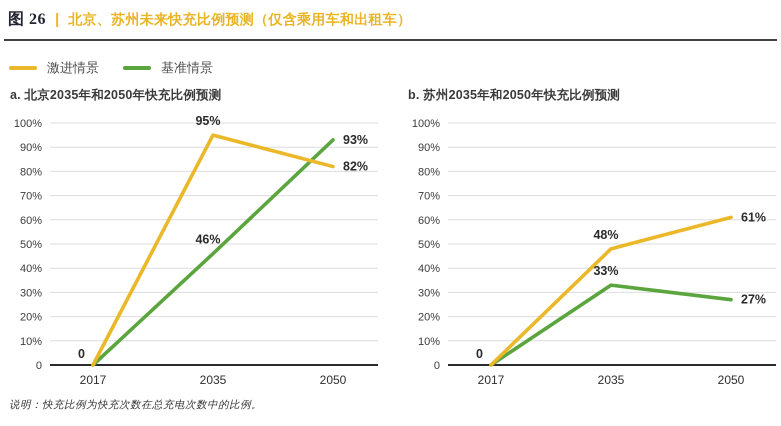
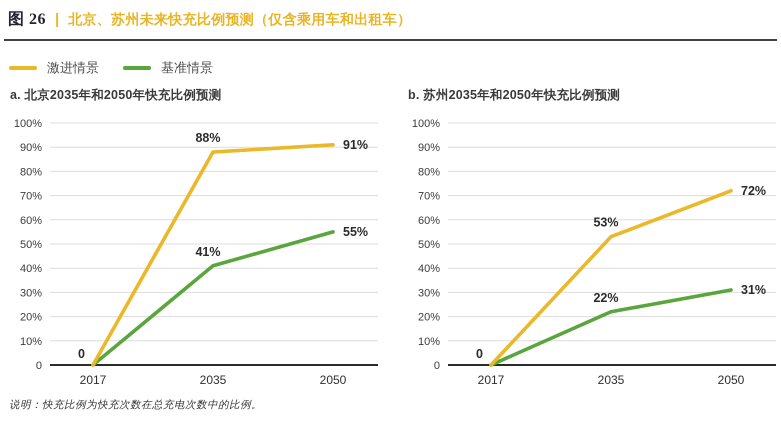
a. 北京2035年和2050年快充比例预测/激进情景/2035: 95% -> 88%
a. 北京2035年和2050年快充比例预测/基准情景/2035: 46% -> 41%
a. 北京2035年和2050年快充比例预测/激进情景/2050: 82% -> 91%
a. 北京2035年和2050年快充比例预测/基准情景/2050: 93% -> 55%
b. 苏州2035年和2050年快充比例预测/激进情景/2035: 48% -> 53%
b. 苏州2035年和2050年快充比例预测/基准情景/2035: 33% -> 22%
b. 苏州2035年和2050年快充比例预测/激进情景/2050: 61% -> 72%
b. 苏州2035年和2050年快充比例预测/基准情景/2050: 27% -> 31%
